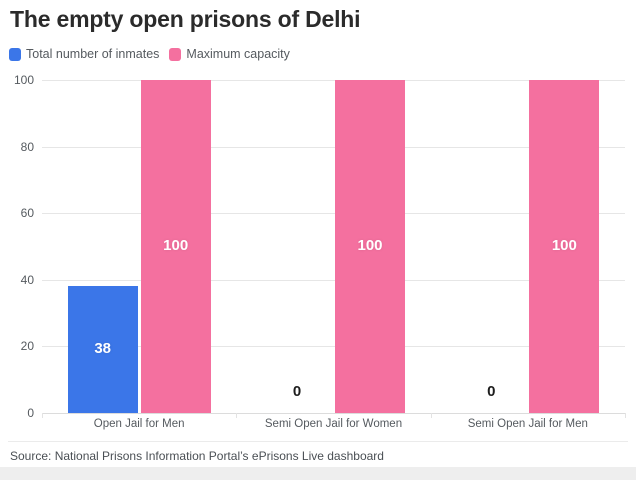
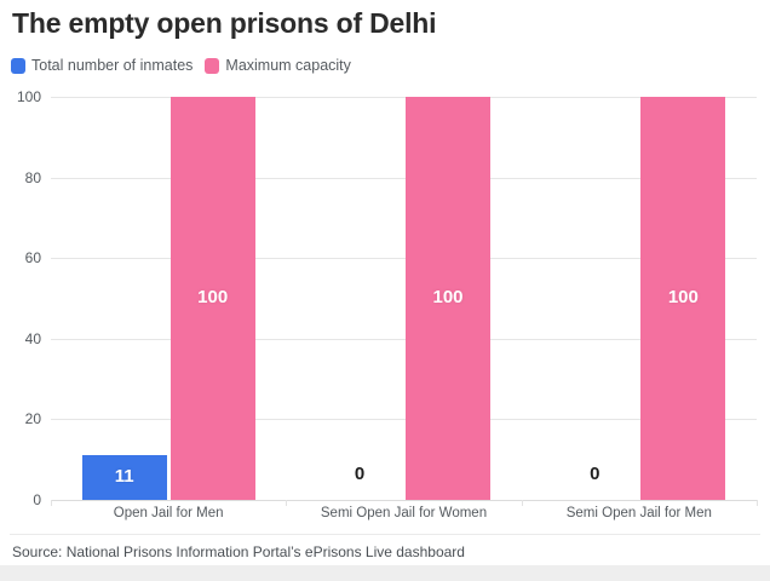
Total number of inmates/Open Jail for Men: 38 -> 11
